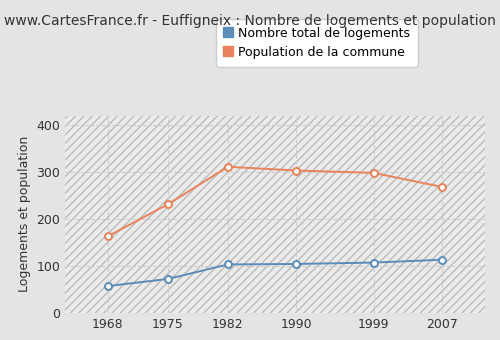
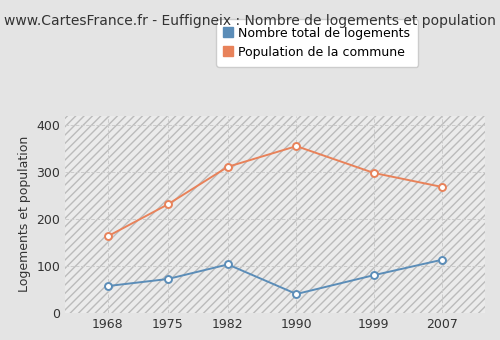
Nombre total de logements/1990: 104 -> 40
Population de la commune/1990: 303 -> 355
Nombre total de logements/1999: 107 -> 80
